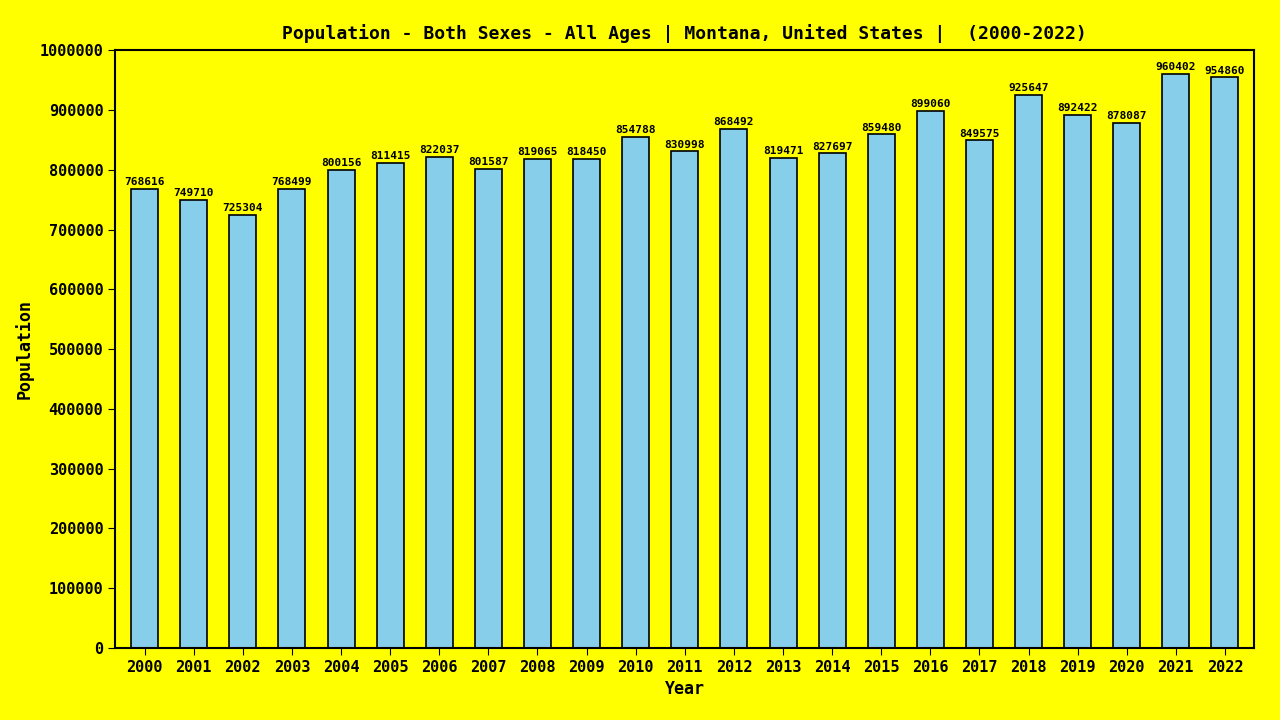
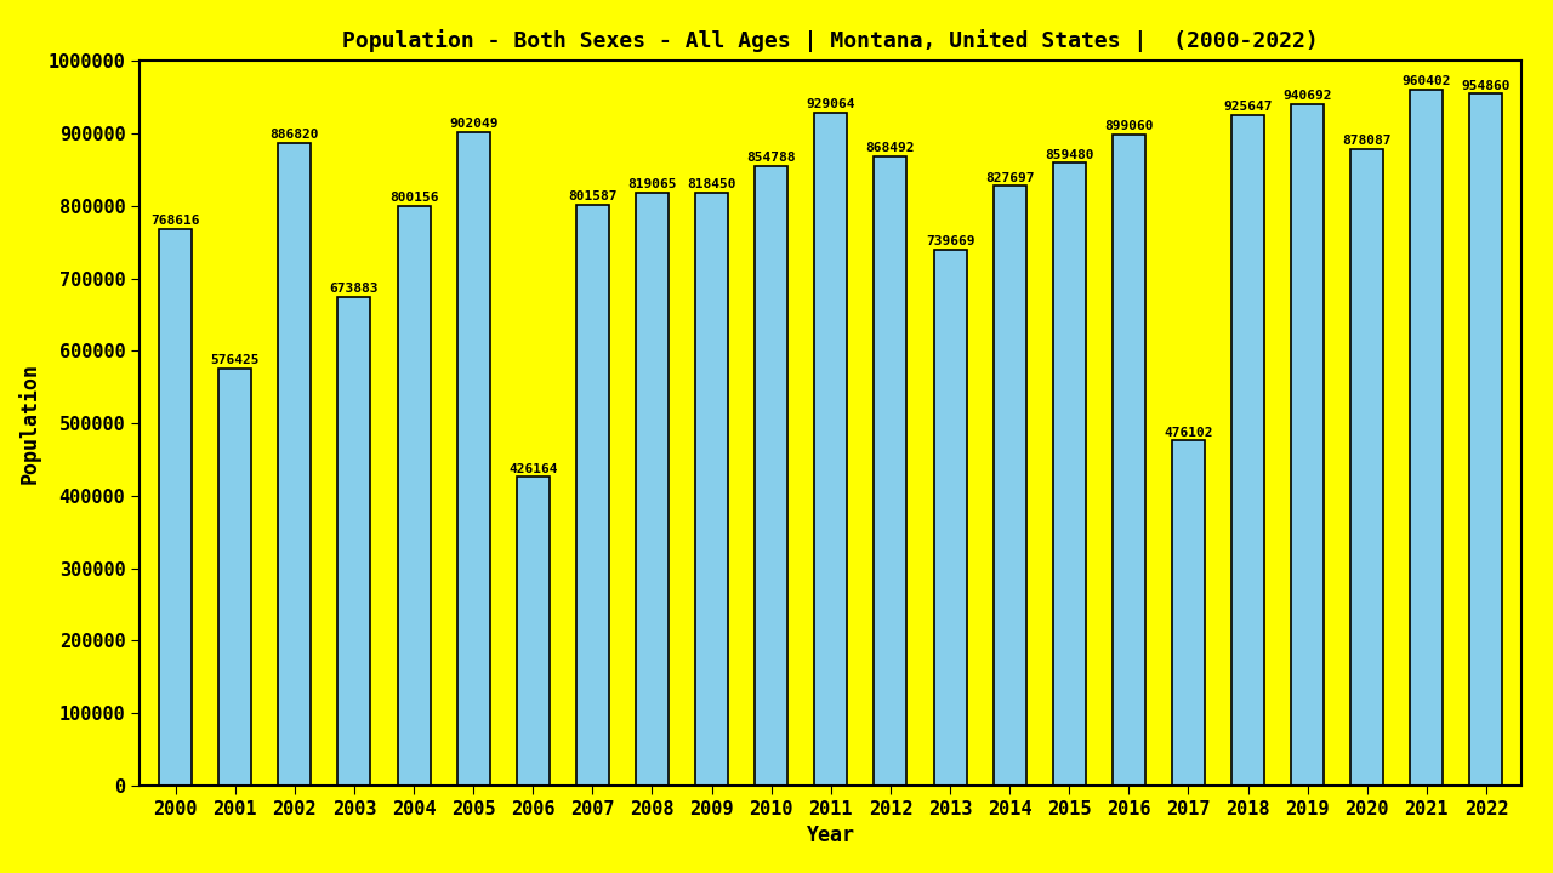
2001: 749710 -> 576425
2002: 725304 -> 886820
2003: 768499 -> 673883
2005: 811415 -> 902049
2006: 822037 -> 426164
2011: 830998 -> 929064
2013: 819471 -> 739669
2017: 849575 -> 476102
2019: 892422 -> 940692
